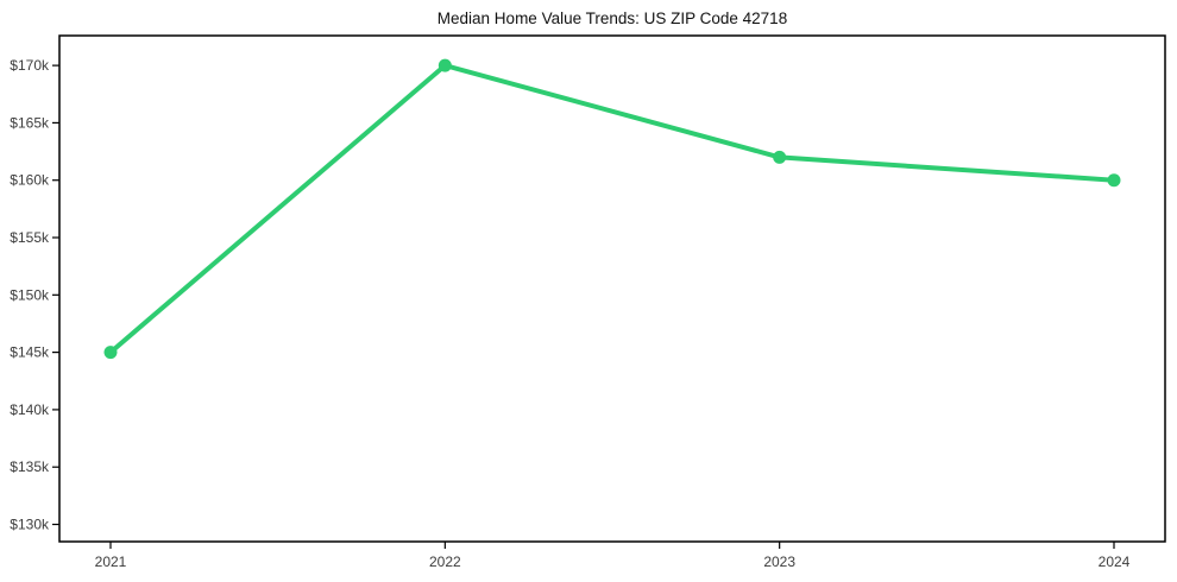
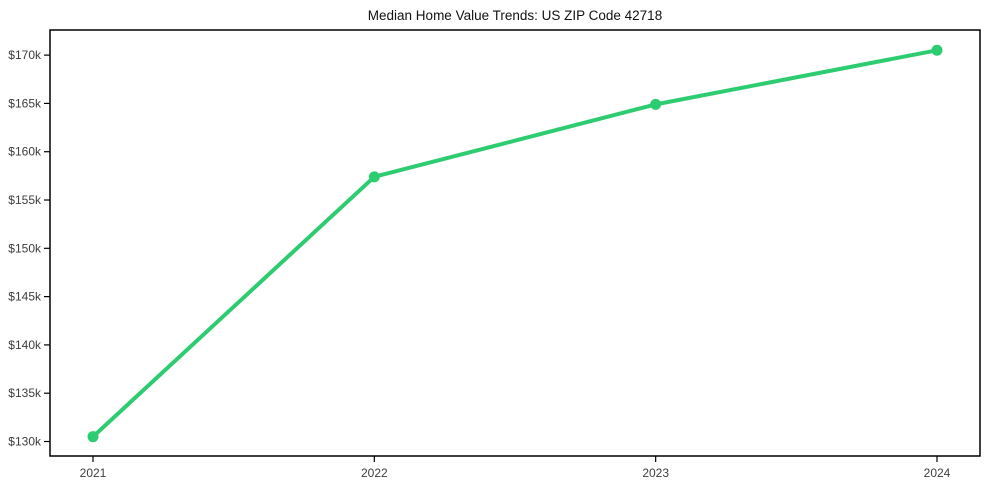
2021: $145k -> $130k
2022: $170k -> $157k
2023: $162k -> $165k
2024: $160k -> $170k
